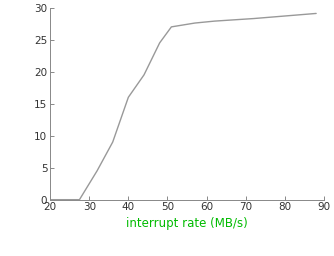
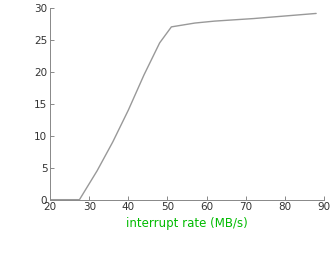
40: 16.0 -> 14.0
